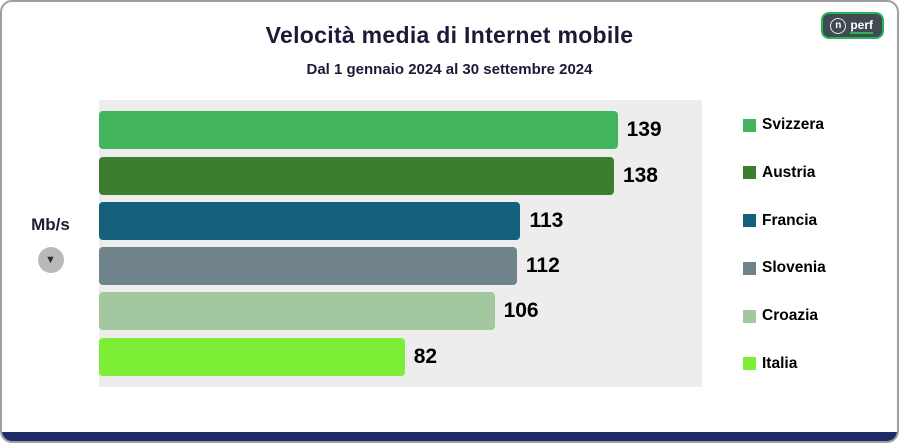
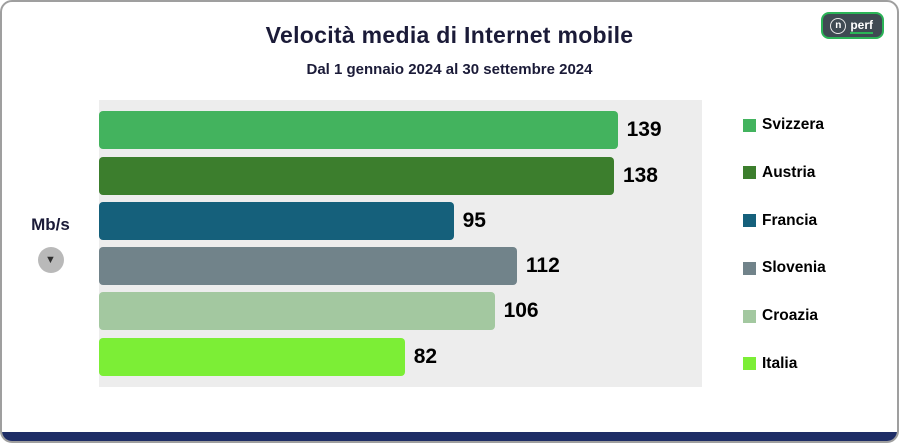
Francia: 113 -> 95
